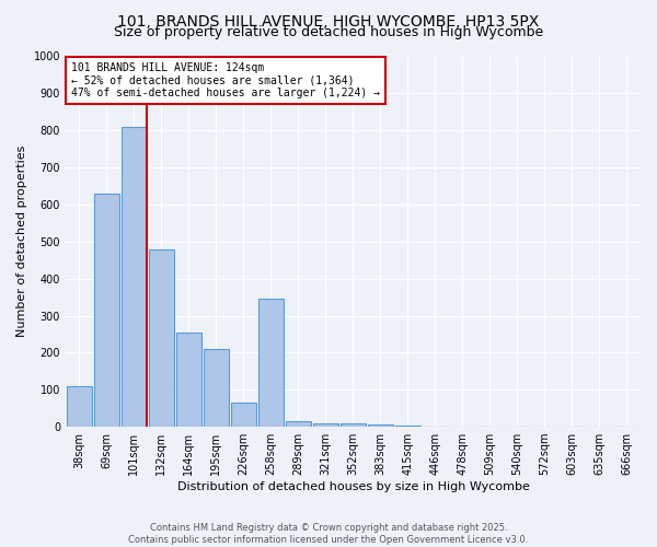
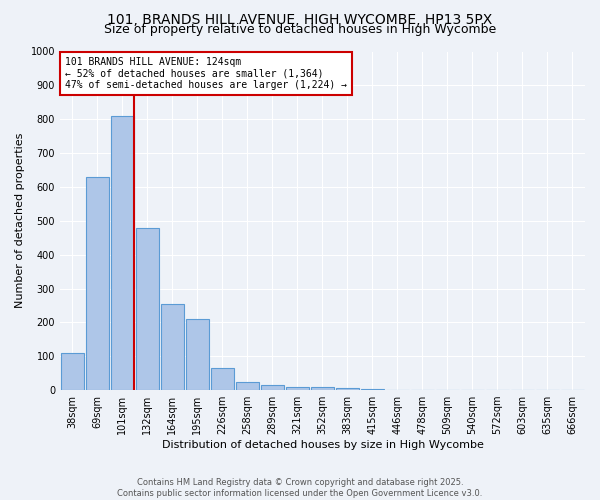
258sqm: 345 -> 25
